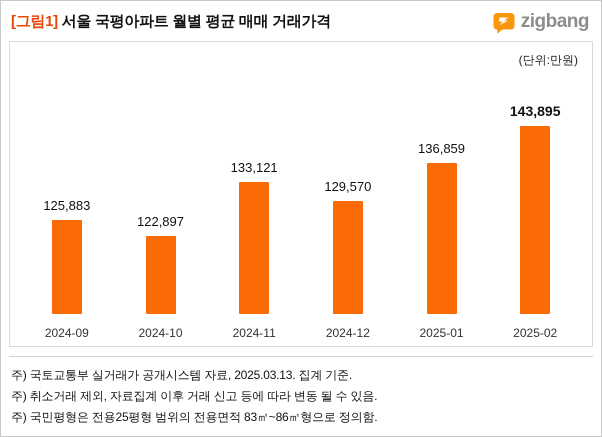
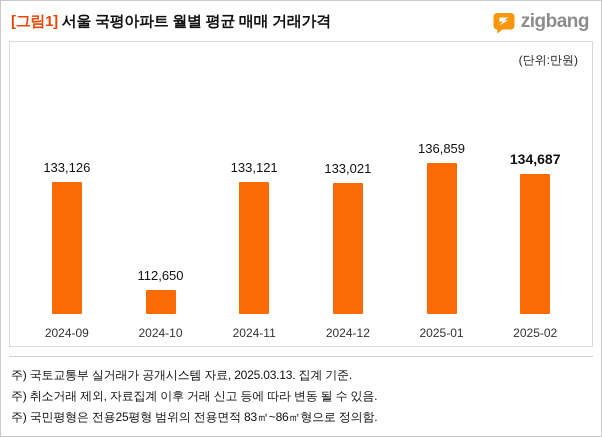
2024-09: 125,883 -> 133,126
2024-10: 122,897 -> 112,650
2024-12: 129,570 -> 133,021
2025-02: 143,895 -> 134,687
